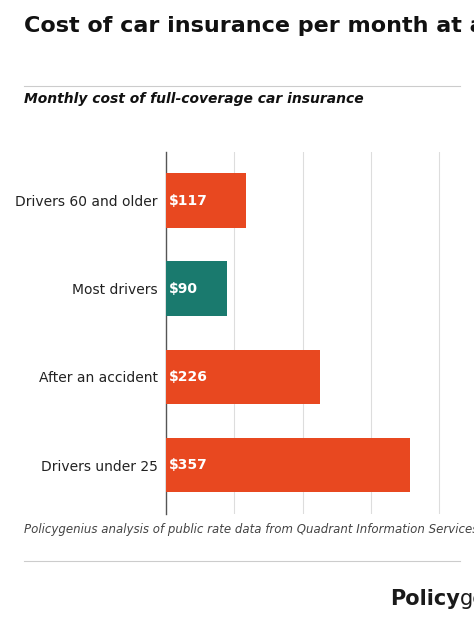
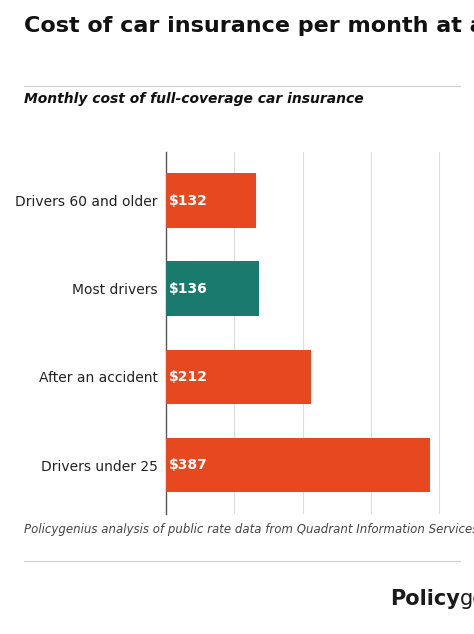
Drivers 60 and older: $117 -> $132
Most drivers: $90 -> $136
After an accident: $226 -> $212
Drivers under 25: $357 -> $387
